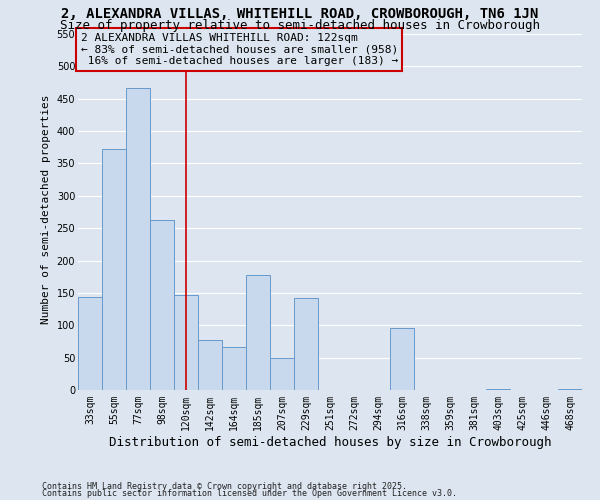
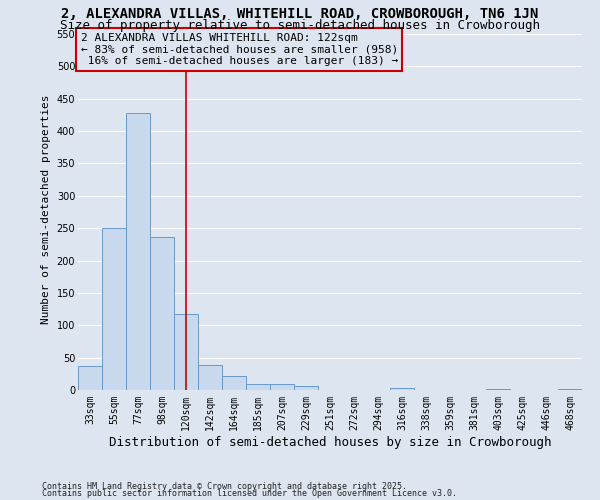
33sqm: 144 -> 37
55sqm: 372 -> 251
77sqm: 466 -> 428
98sqm: 262 -> 236
120sqm: 146 -> 117
142sqm: 78 -> 39
164sqm: 66 -> 22
185sqm: 178 -> 10
207sqm: 50 -> 10
229sqm: 142 -> 6
316sqm: 96 -> 3
